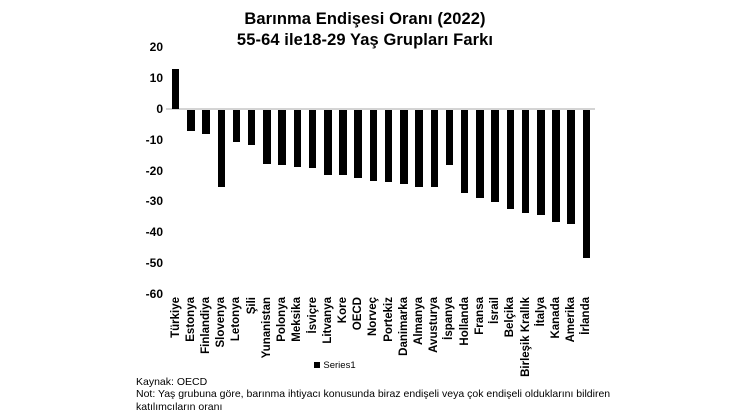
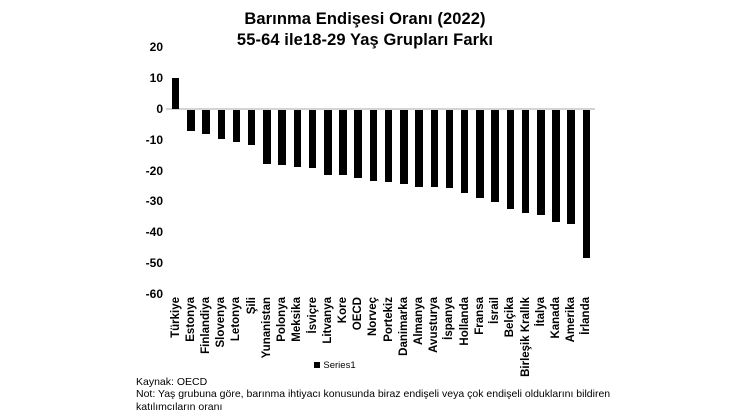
Türkiye: 13 -> 10
Slovenya: -25 -> -10
İspanya: -18 -> -26
